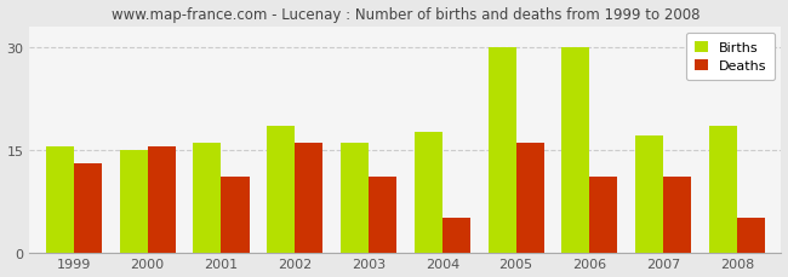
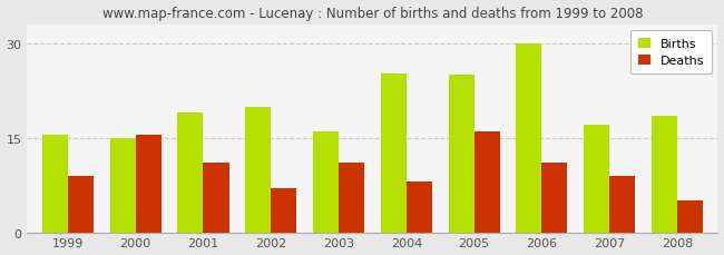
Deaths/1999: 13.0 -> 9.0
Births/2001: 16.0 -> 19.0
Births/2002: 18.5 -> 19.8
Deaths/2002: 16.0 -> 7.0
Births/2004: 17.5 -> 25.2
Deaths/2004: 5.0 -> 8.0
Births/2005: 30.0 -> 25.0
Deaths/2007: 11.0 -> 9.0
